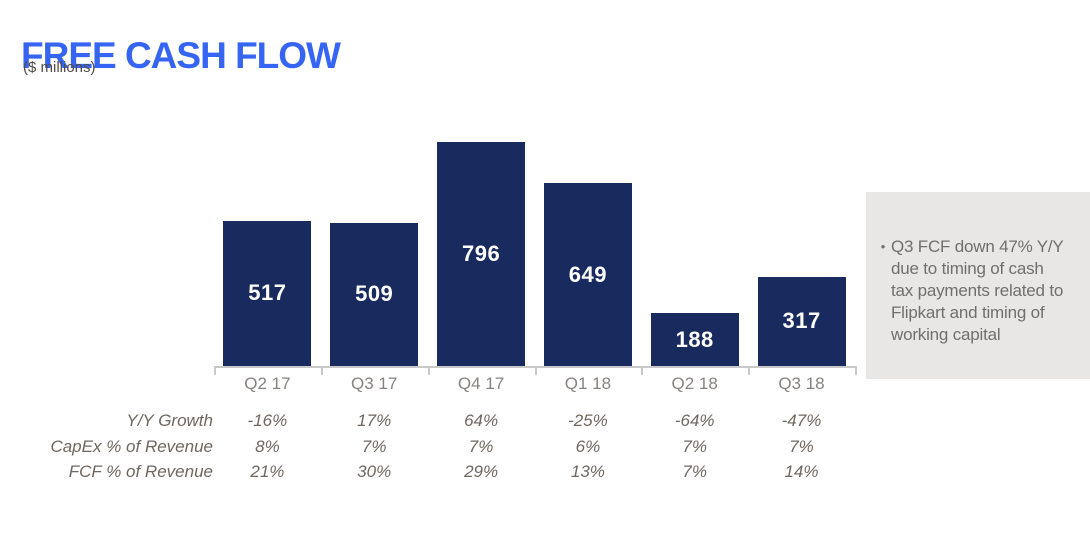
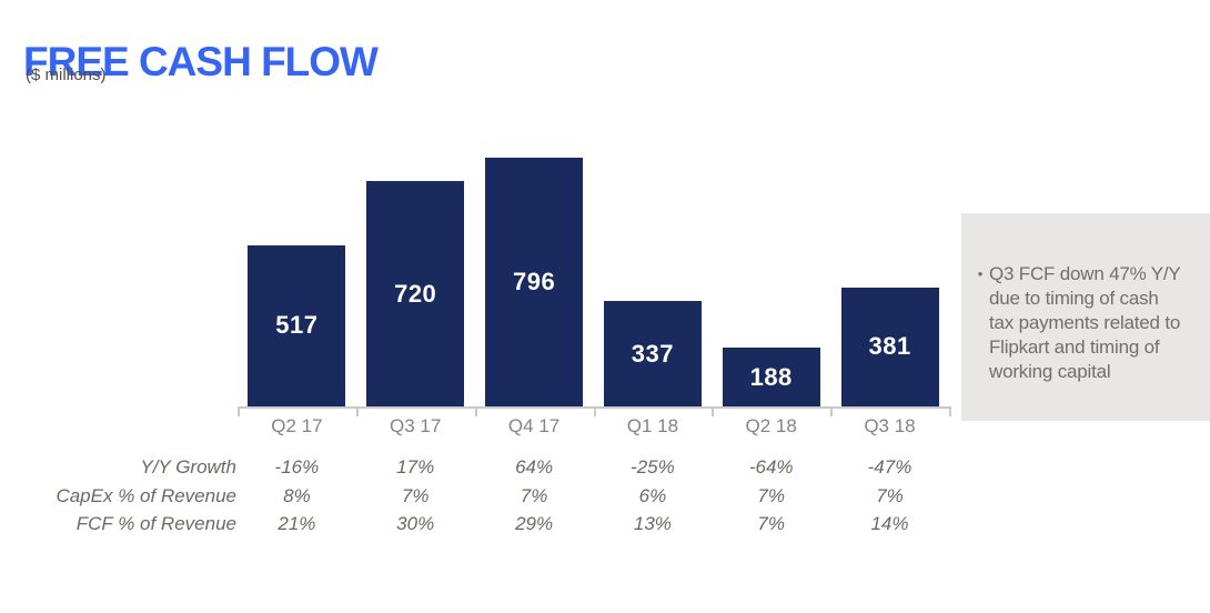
Q3 17: 509 -> 720
Q1 18: 649 -> 337
Q3 18: 317 -> 381
